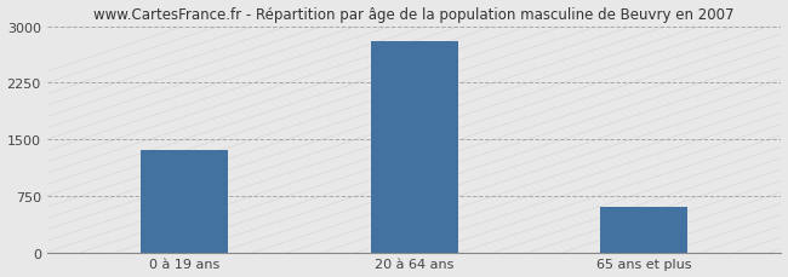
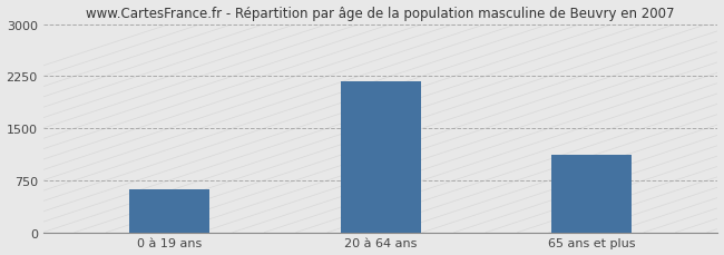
0 à 19 ans: 1350 -> 620
20 à 64 ans: 2800 -> 2180
65 ans et plus: 600 -> 1120
